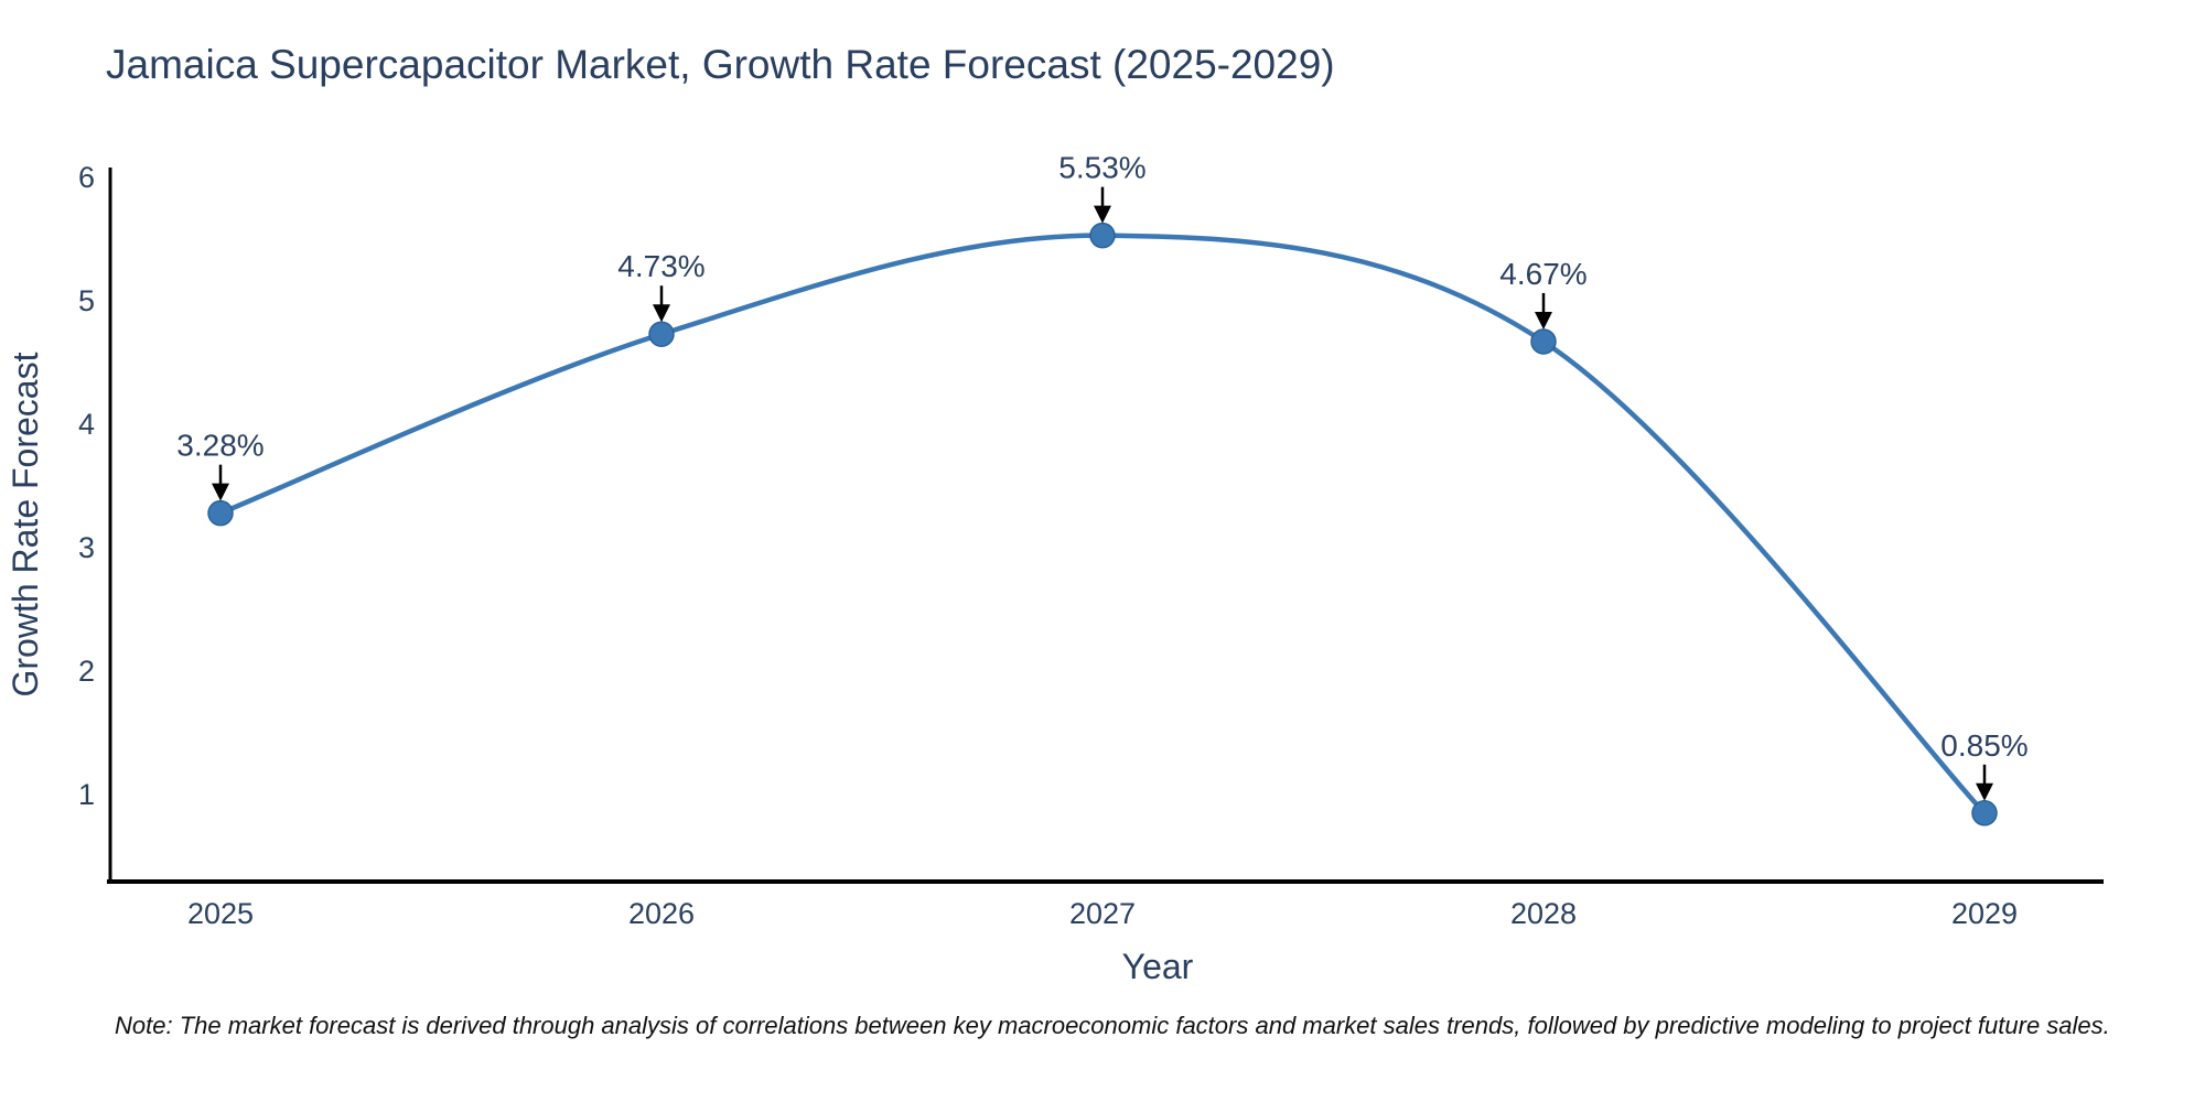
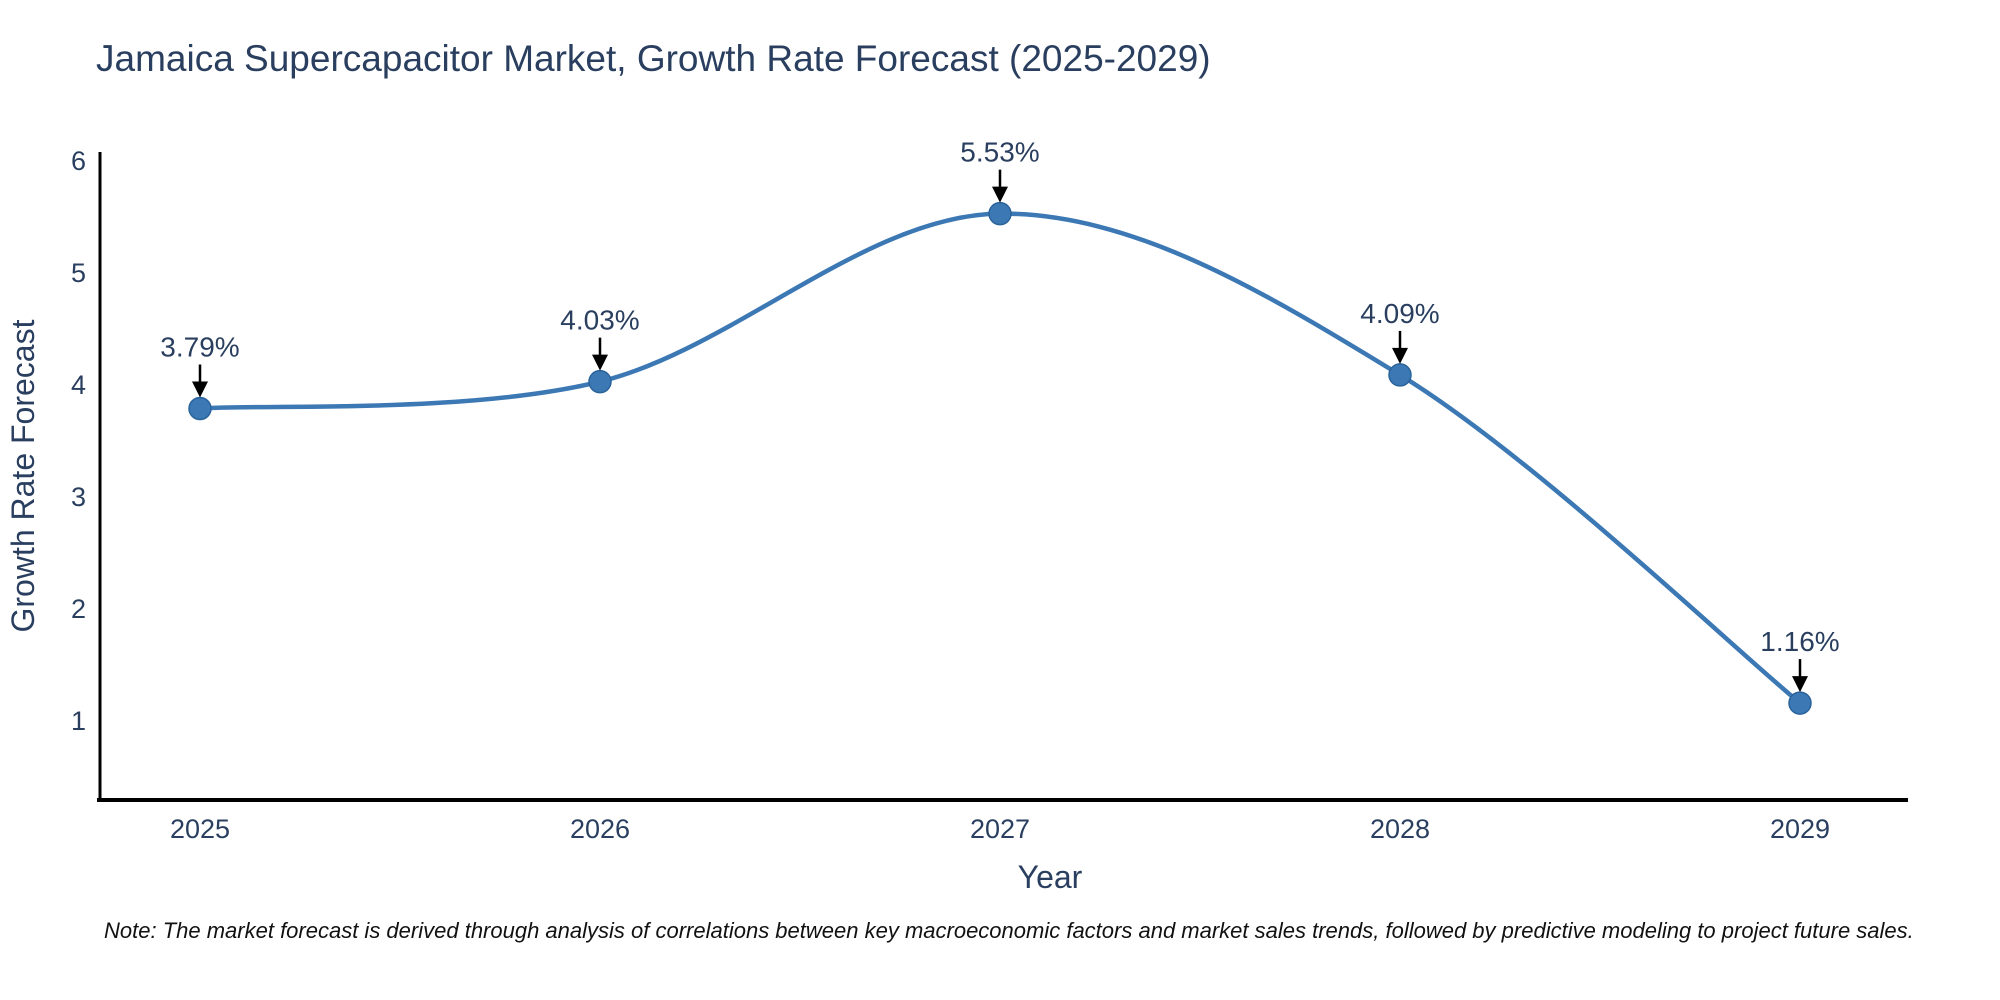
2025: 3.28% -> 3.79%
2026: 4.73% -> 4.03%
2028: 4.67% -> 4.09%
2029: 0.85% -> 1.16%
